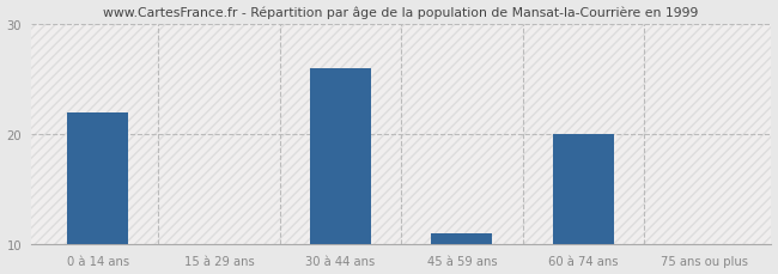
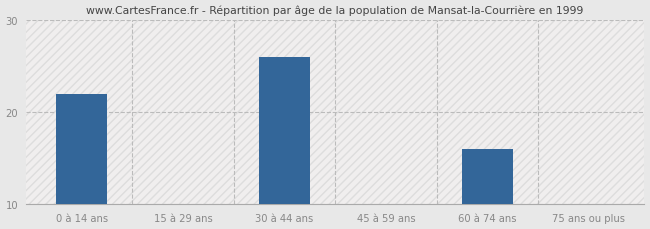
45 à 59 ans: 11 -> 10
60 à 74 ans: 20 -> 16
